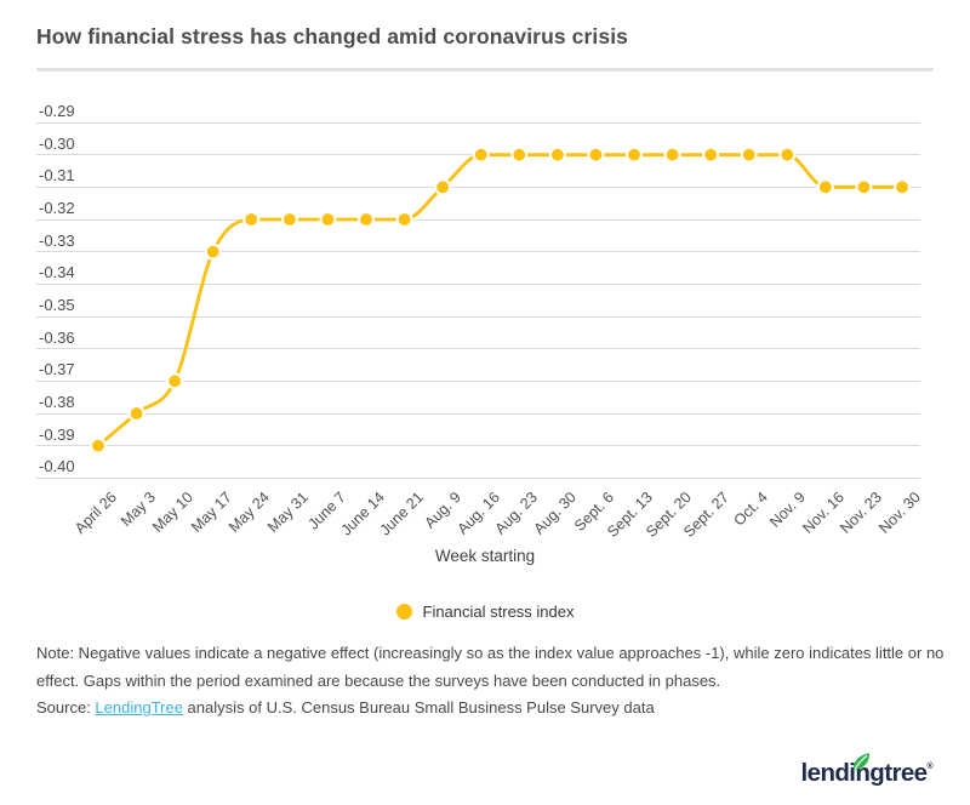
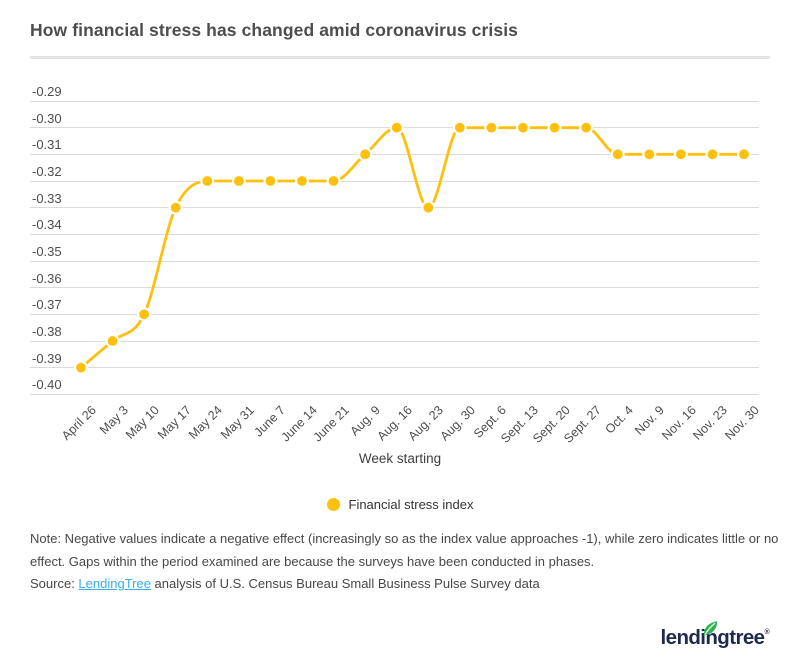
Aug. 23: -0.30 -> -0.33
Oct. 4: -0.30 -> -0.31
Nov. 9: -0.30 -> -0.31
